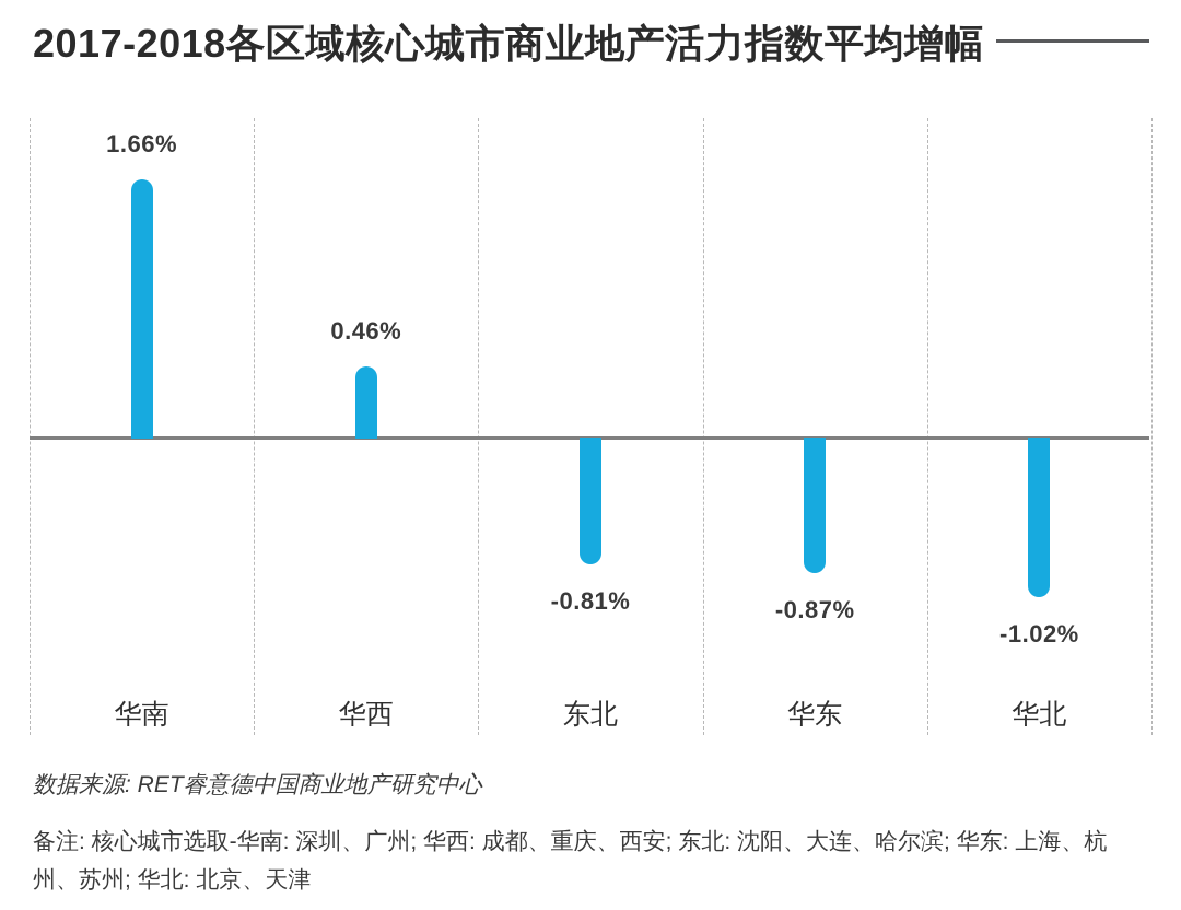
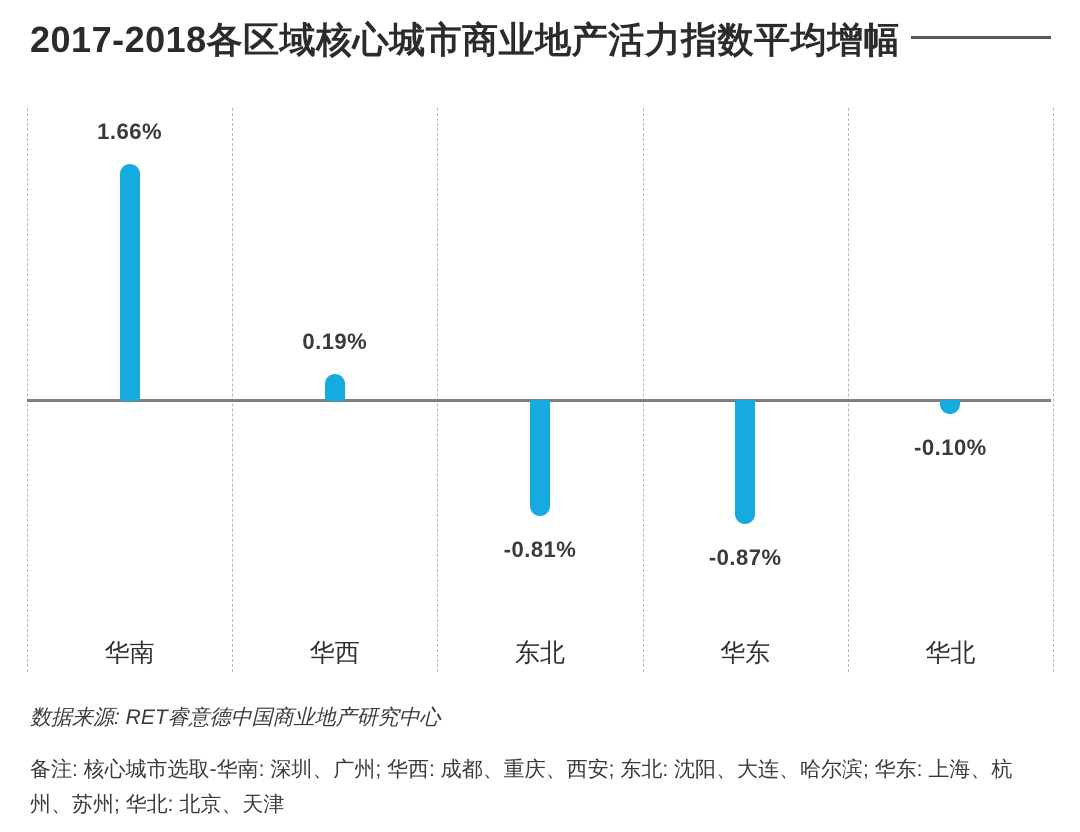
华西: 0.46% -> 0.19%
华北: -1.02% -> -0.10%
